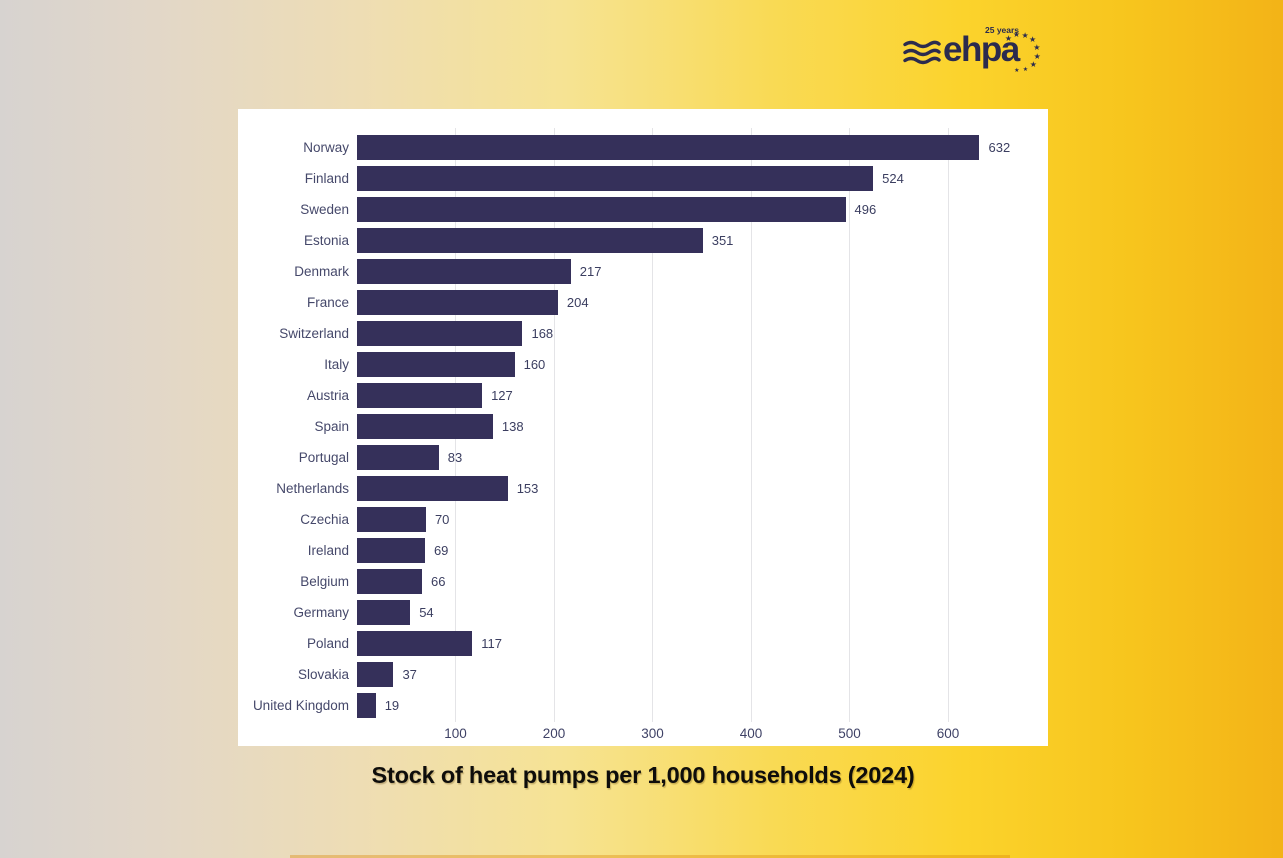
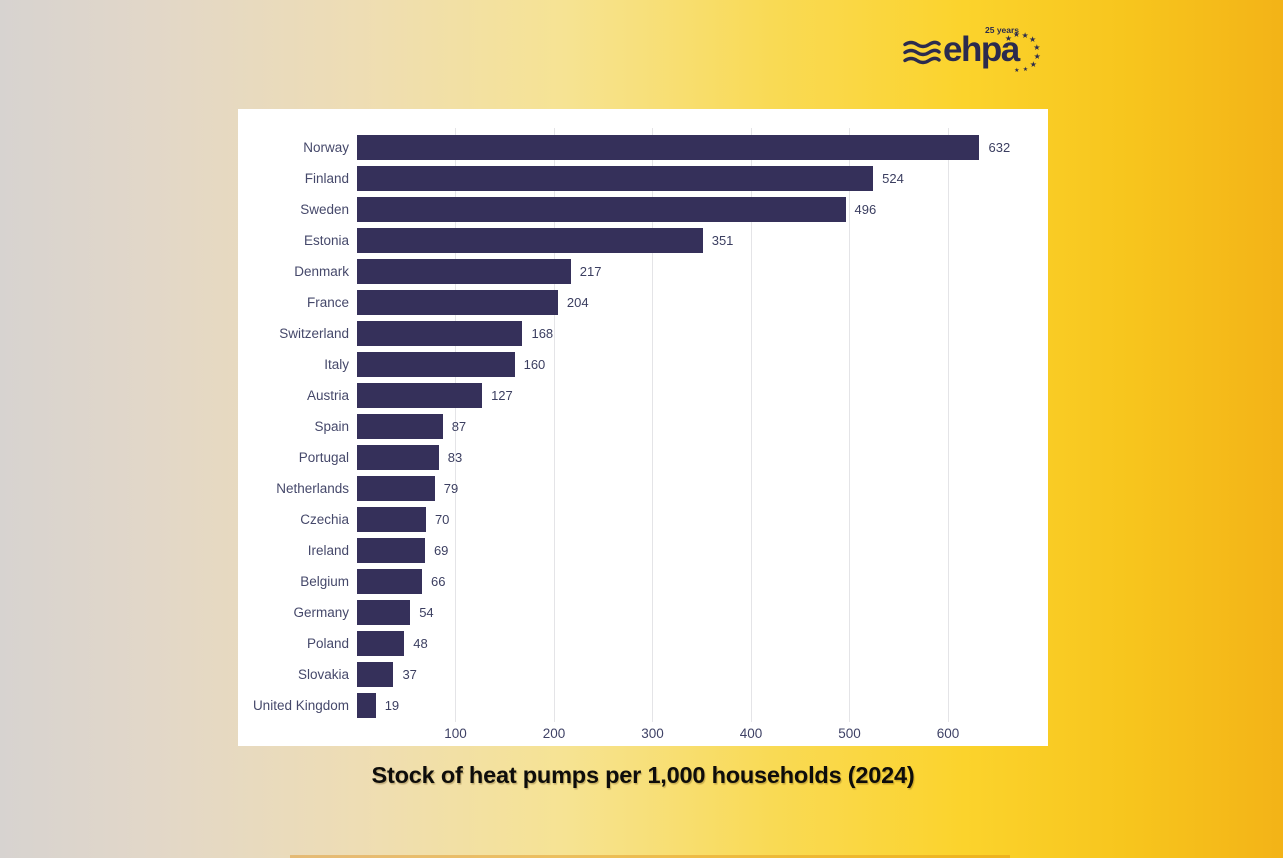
Spain: 138 -> 87
Netherlands: 153 -> 79
Poland: 117 -> 48
